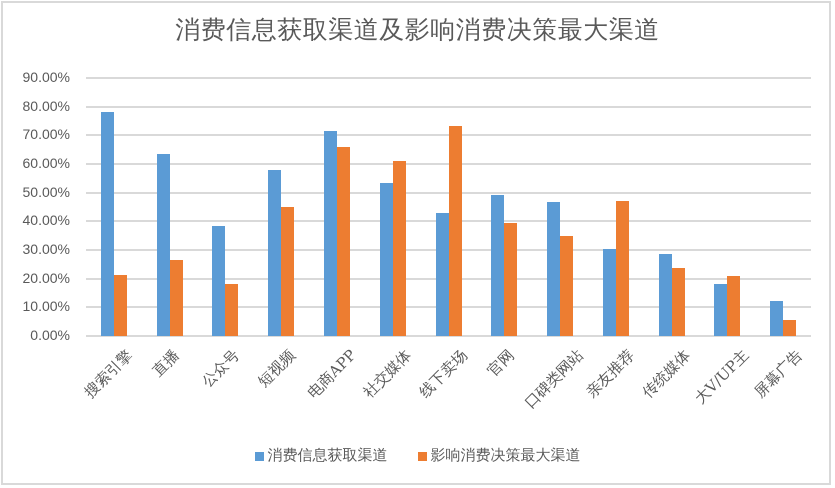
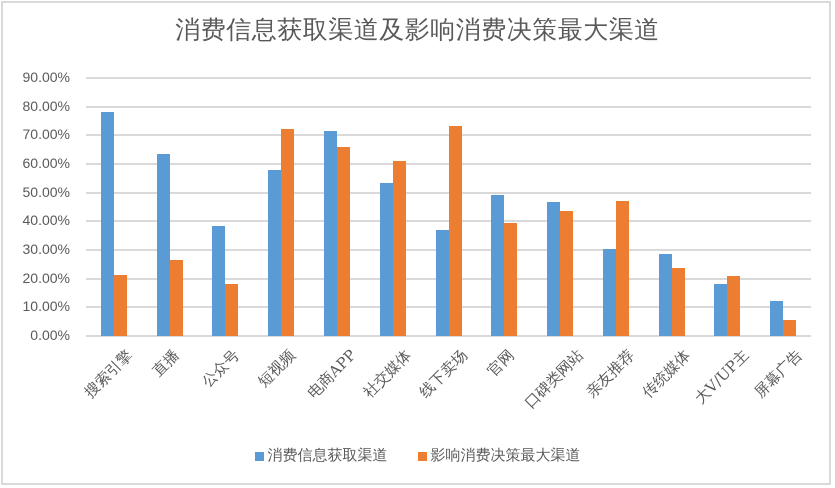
影响消费决策最大渠道/短视频: 45% -> 72%
消费信息获取渠道/线下卖场: 43% -> 37%
影响消费决策最大渠道/口碑类网站: 35% -> 44%
